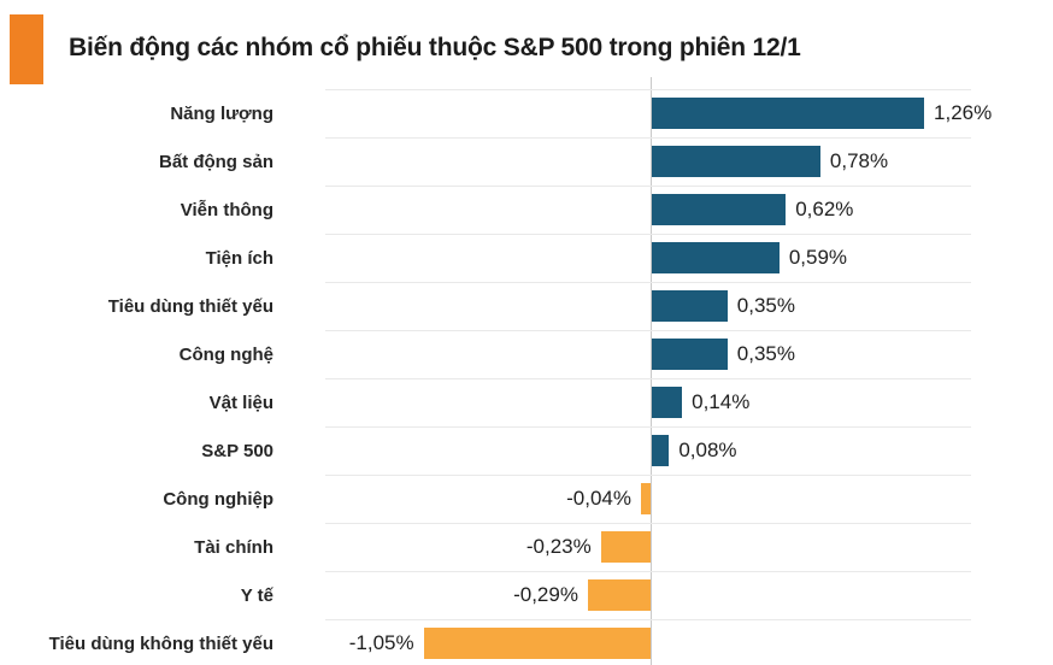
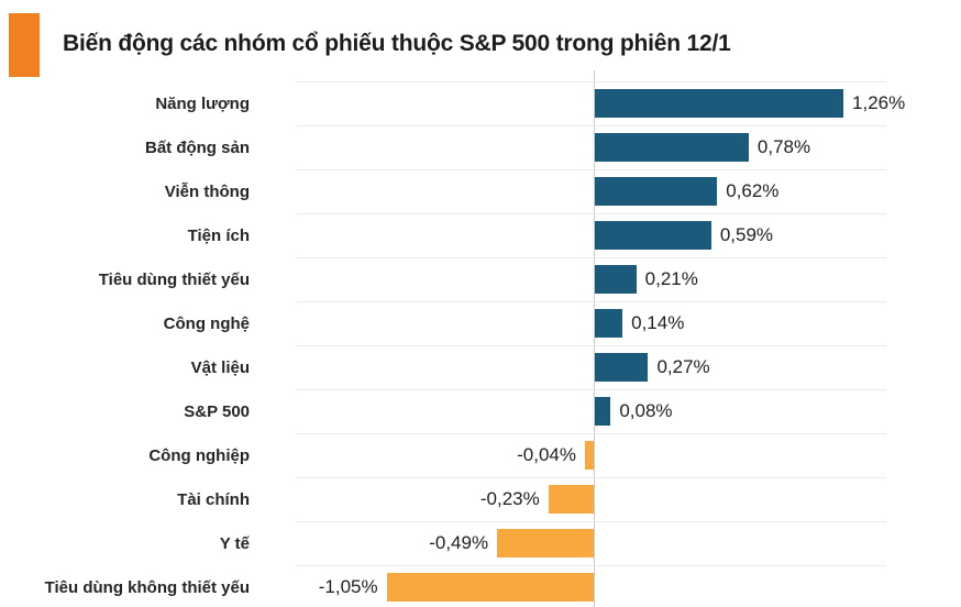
Tiêu dùng thiết yếu: 0,35% -> 0,21%
Công nghệ: 0,35% -> 0,14%
Vật liệu: 0,14% -> 0,27%
Y tế: -0,29% -> -0,49%
